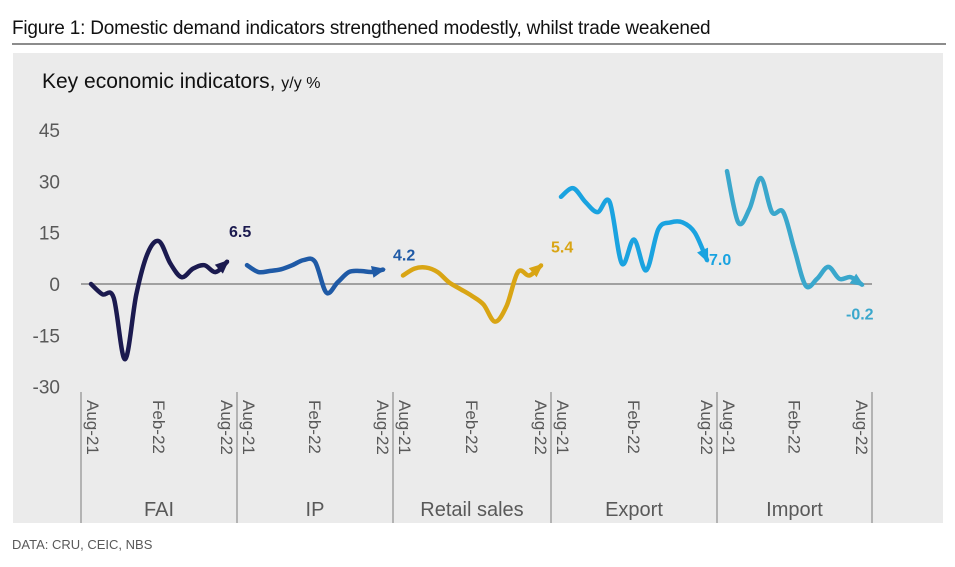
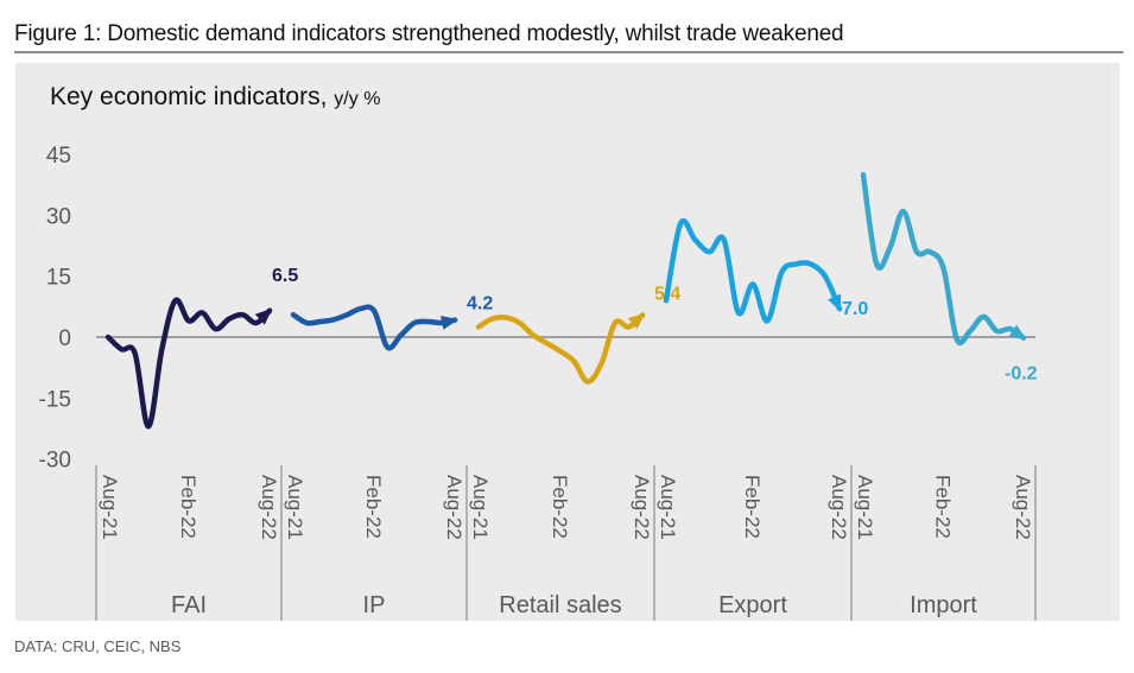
Export/Aug-21: 26 -> 9
Import/Aug-21: 33 -> 40
FAI/Feb-22: 12 -> 4
Import/Feb-22: 10 -> 17
